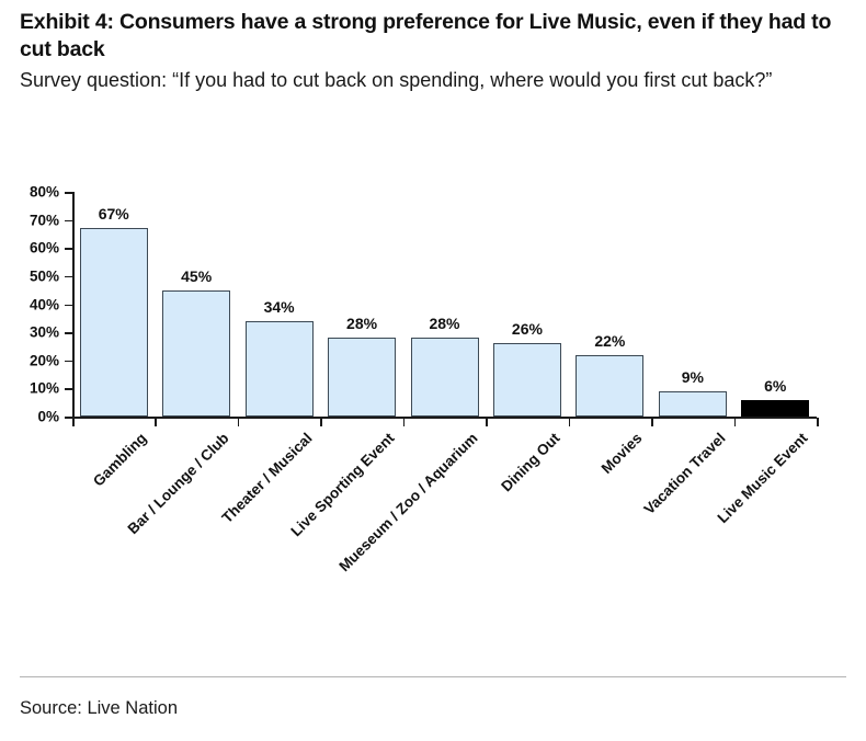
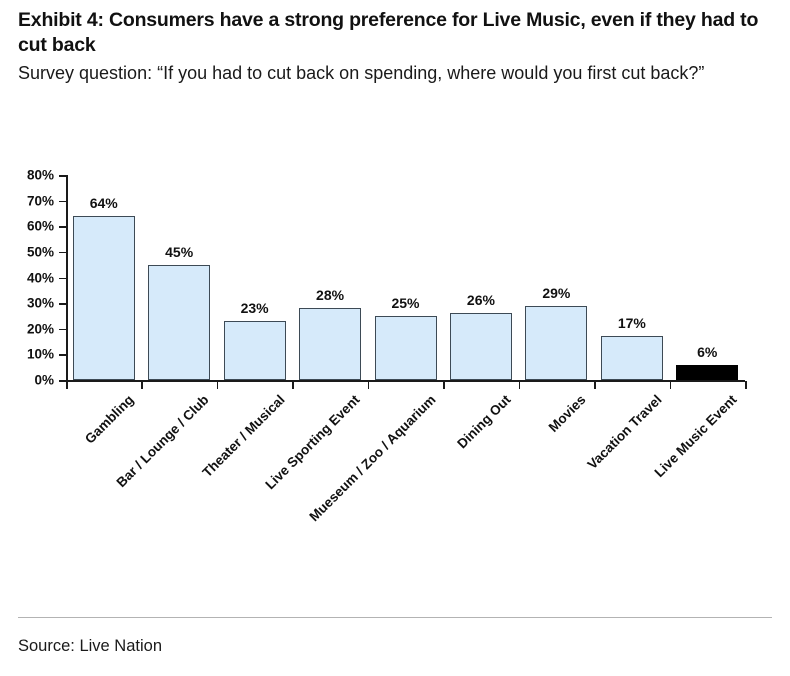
Gambling: 67% -> 64%
Theater / Musical: 34% -> 23%
Mueseum / Zoo / Aquarium: 28% -> 25%
Movies: 22% -> 29%
Vacation Travel: 9% -> 17%
